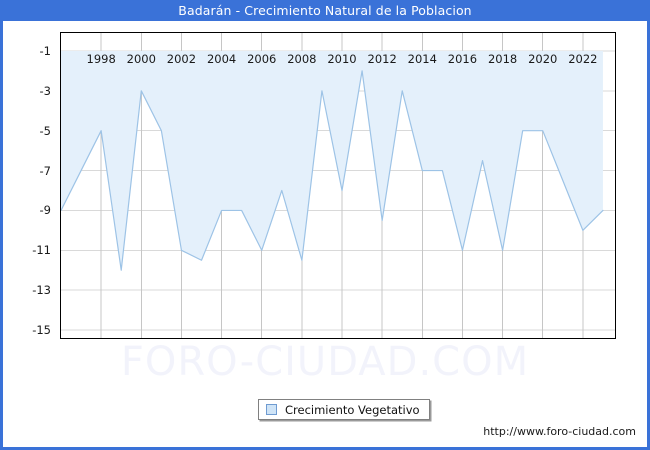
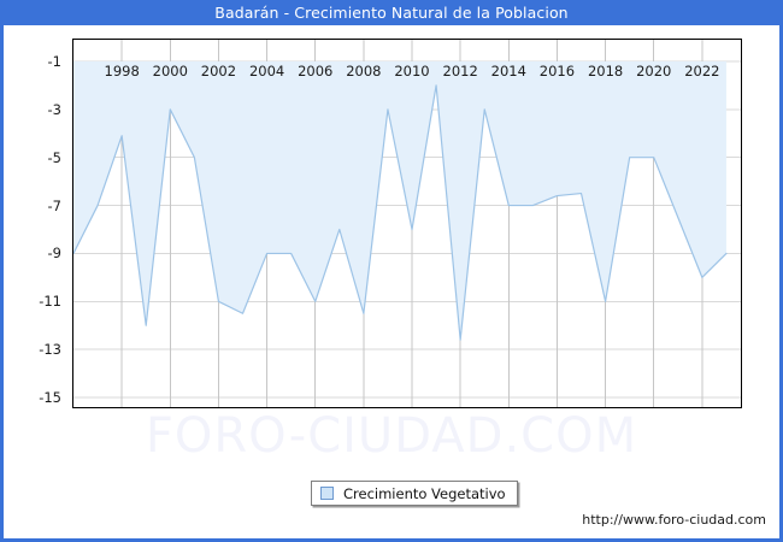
1998: -5.0 -> -4.1
2012: -9.5 -> -12.6
2016: -11.0 -> -6.6
